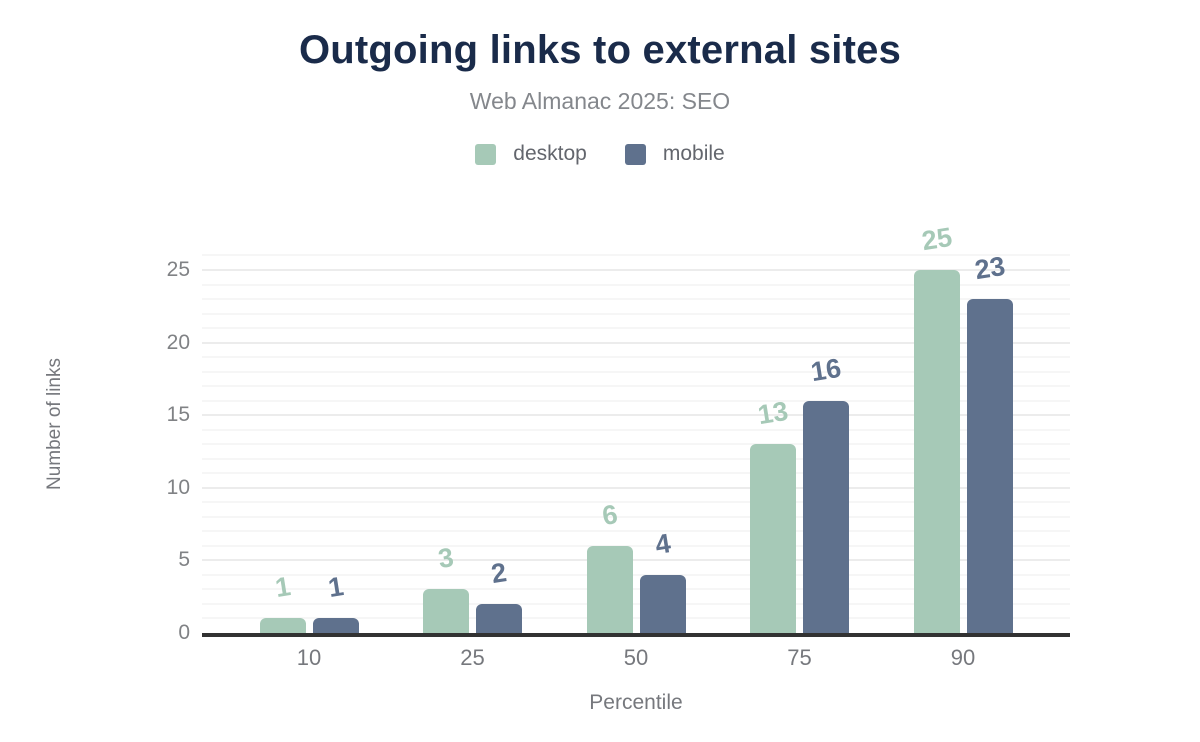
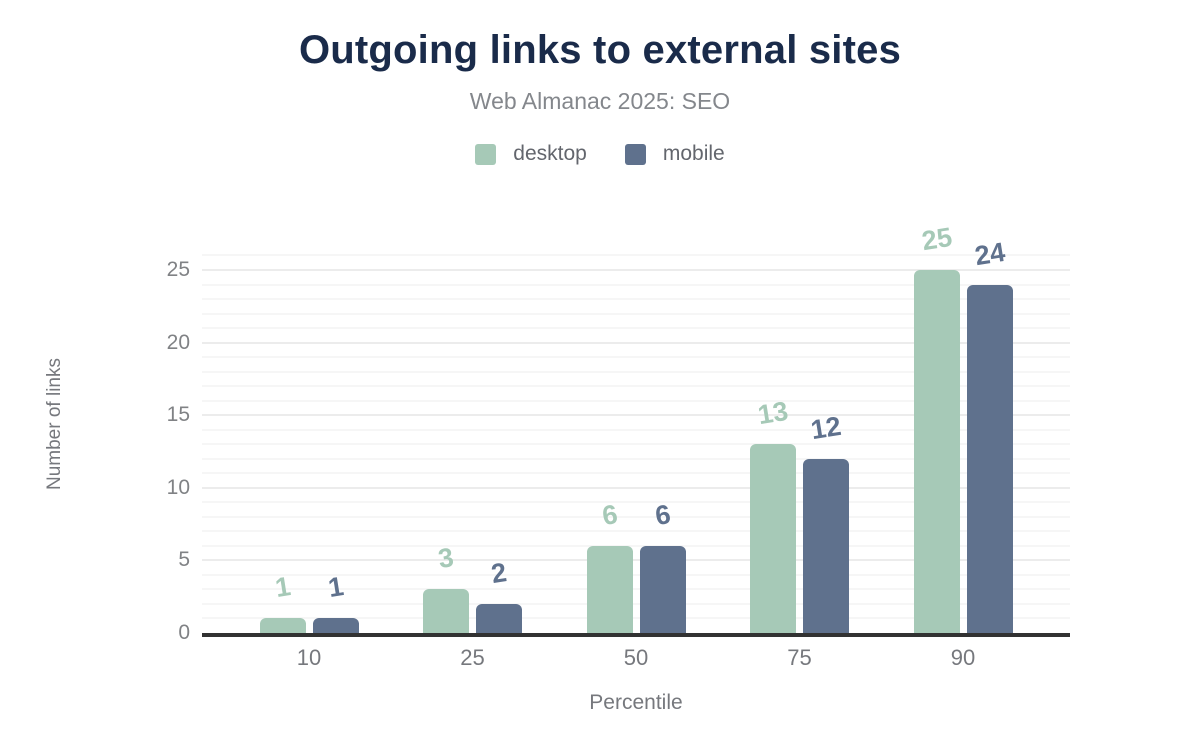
mobile/50: 4 -> 6
mobile/75: 16 -> 12
mobile/90: 23 -> 24
